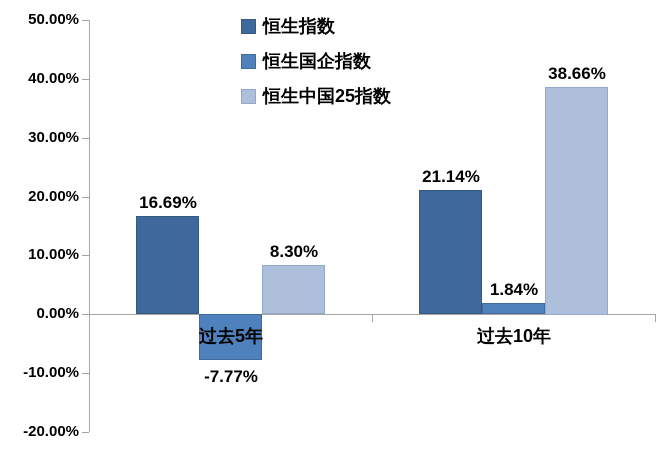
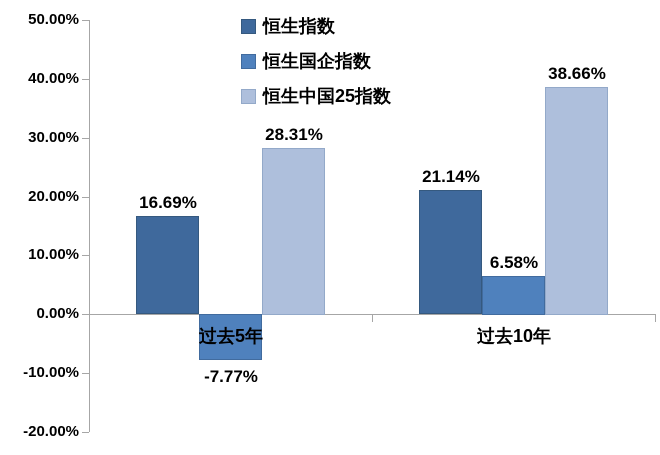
恒生中国25指数/过去5年: 8.30% -> 28.31%
恒生国企指数/过去10年: 1.84% -> 6.58%
